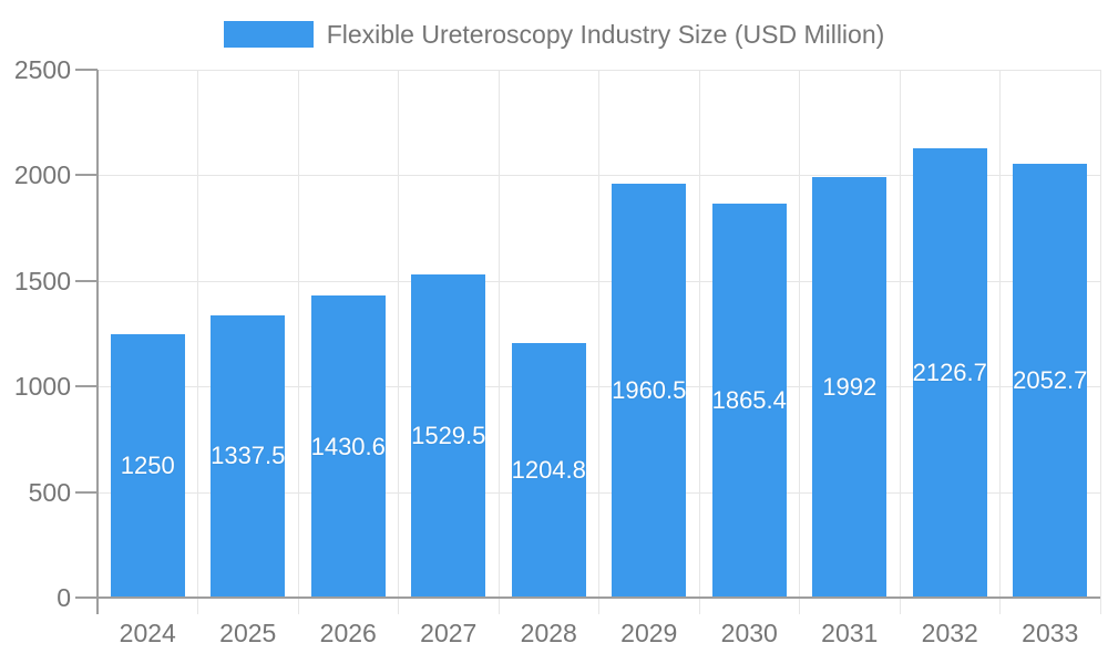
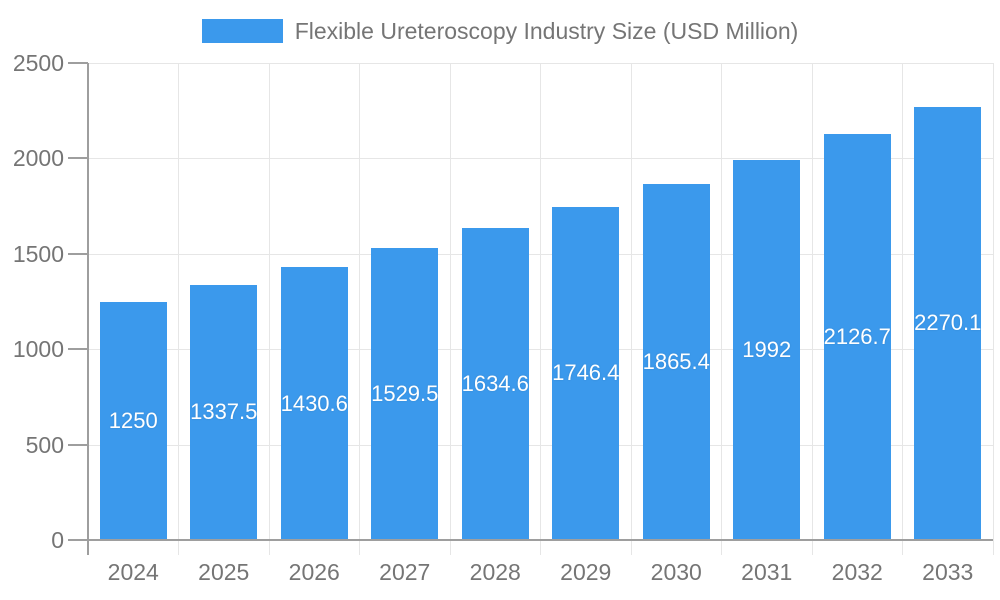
2028: 1204.8 -> 1634.6
2029: 1960.5 -> 1746.4
2033: 2052.7 -> 2270.1
